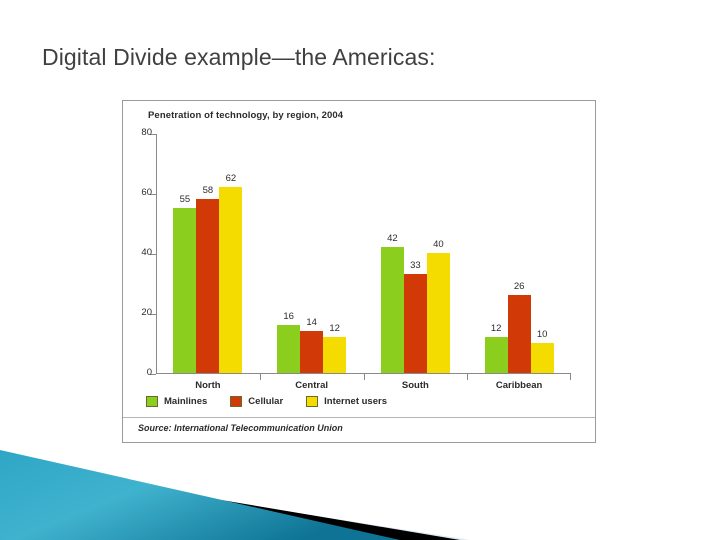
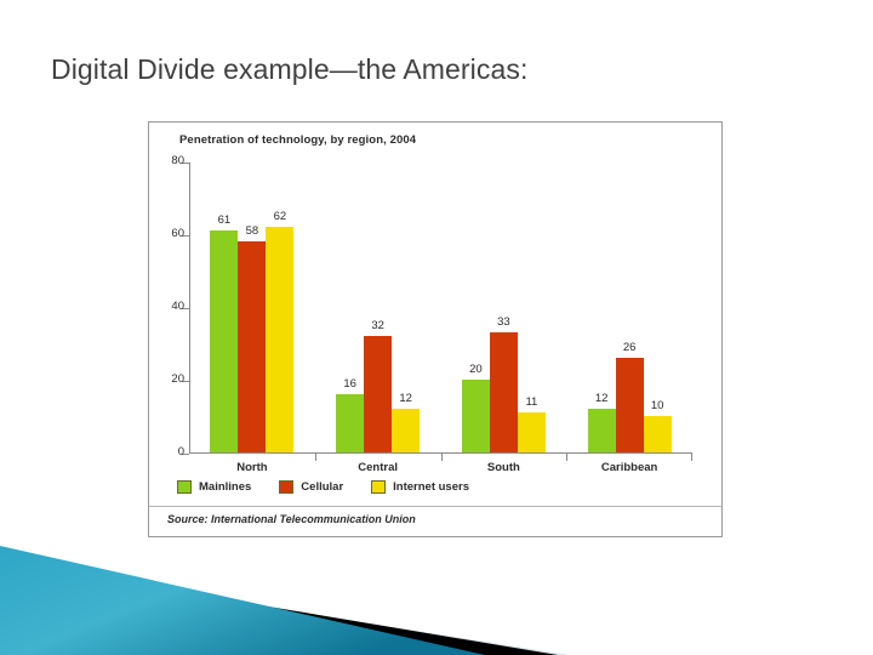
Mainlines/North: 55 -> 61
Cellular/Central: 14 -> 32
Mainlines/South: 42 -> 20
Internet users/South: 40 -> 11
